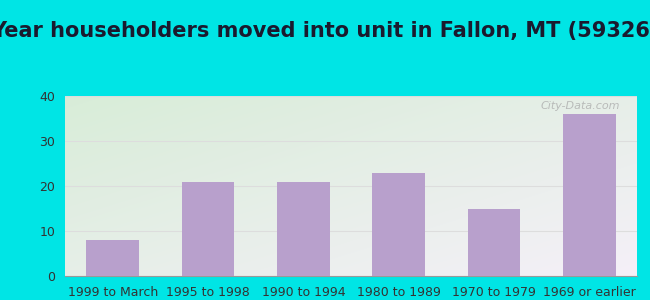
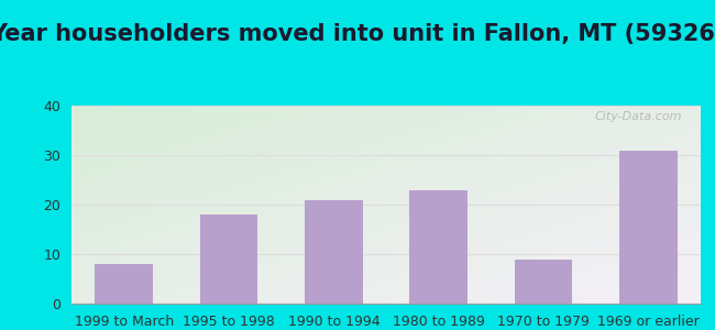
1995 to 1998: 21 -> 18
1970 to 1979: 15 -> 9
1969 or earlier: 36 -> 31
